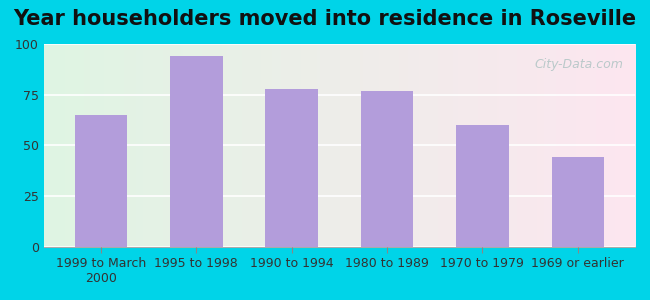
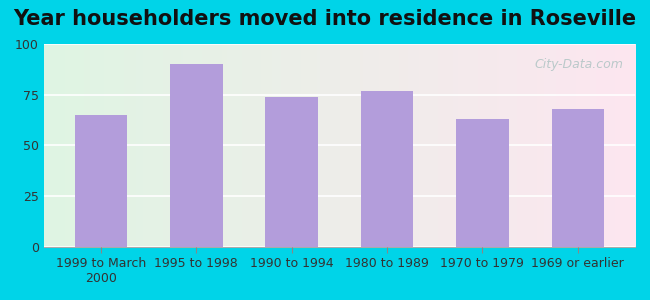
1995 to 1998: 94 -> 90
1990 to 1994: 78 -> 74
1970 to 1979: 60 -> 63
1969 or earlier: 44 -> 68
